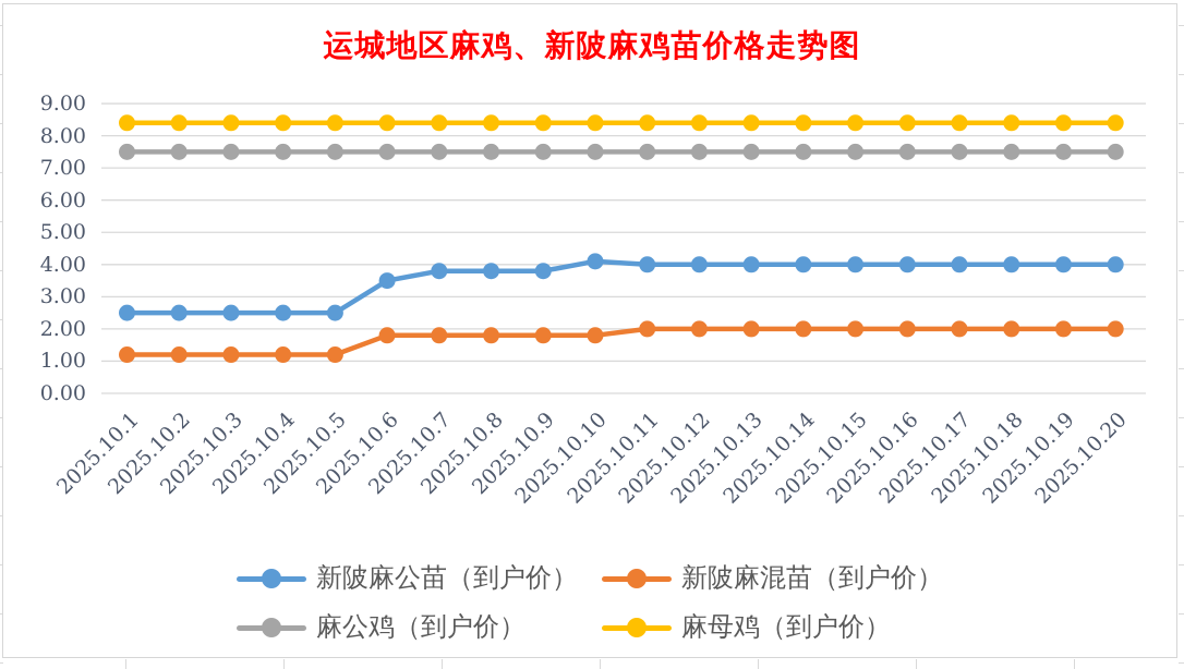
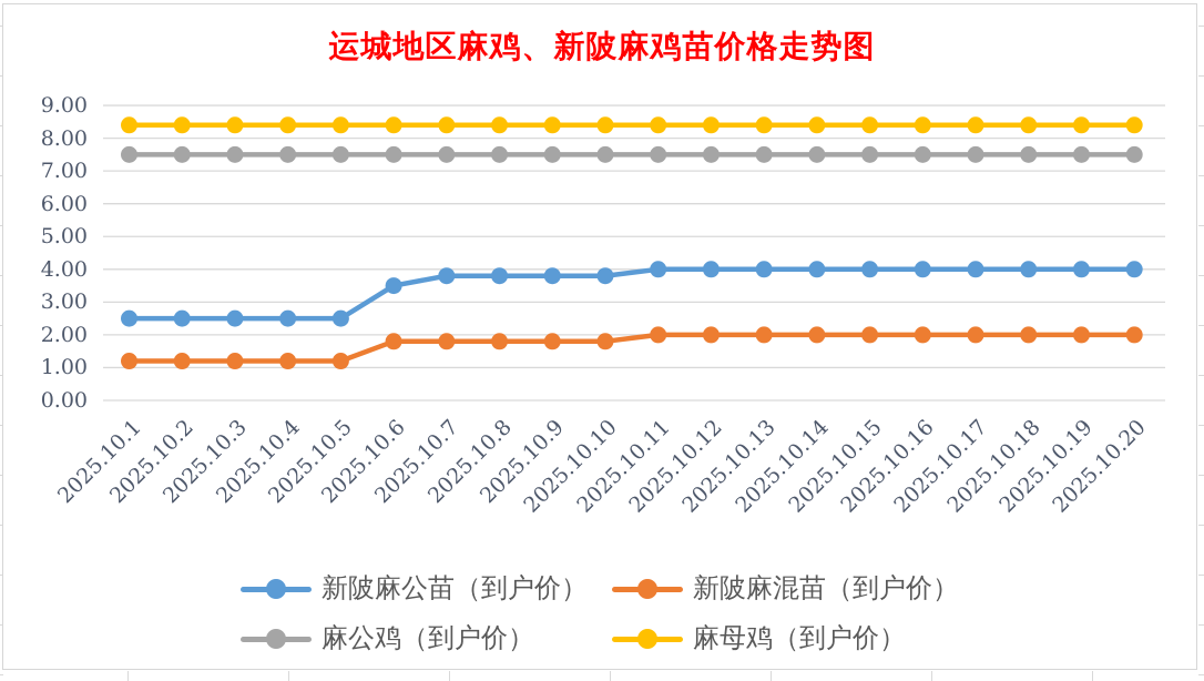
新陂麻公苗（到户价）/2025.10.10: 4.1 -> 3.8
